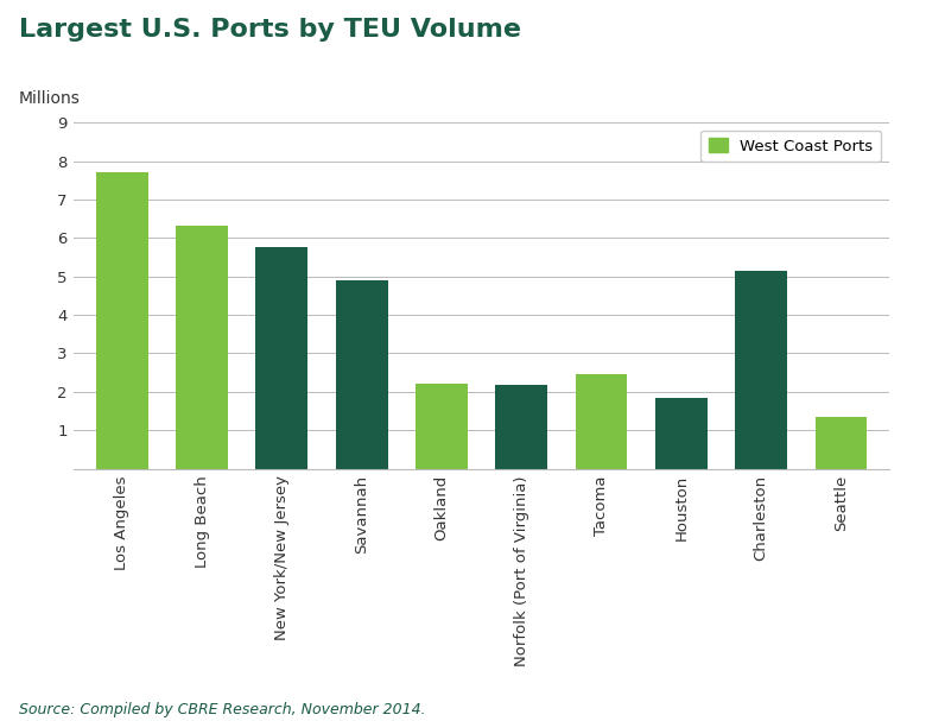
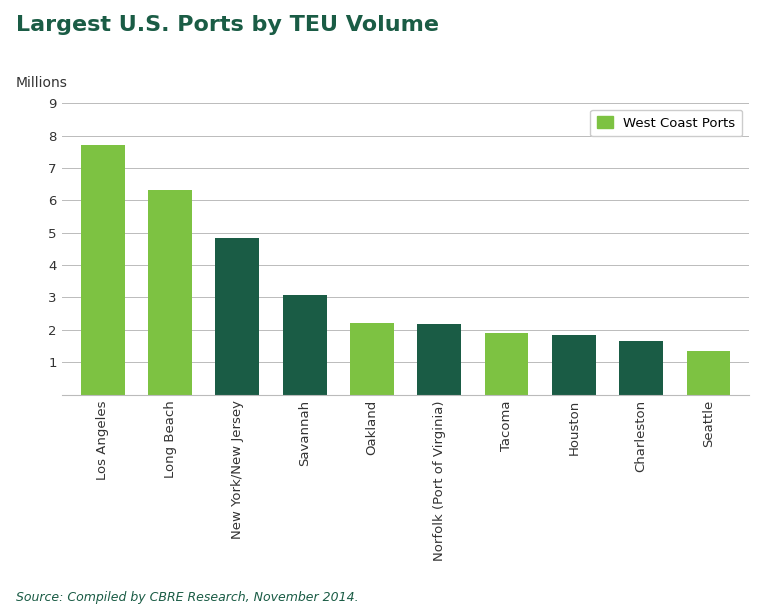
New York/New Jersey: 5.75 -> 4.85
Savannah: 4.90 -> 3.08
Tacoma: 2.45 -> 1.90
Charleston: 5.15 -> 1.65
